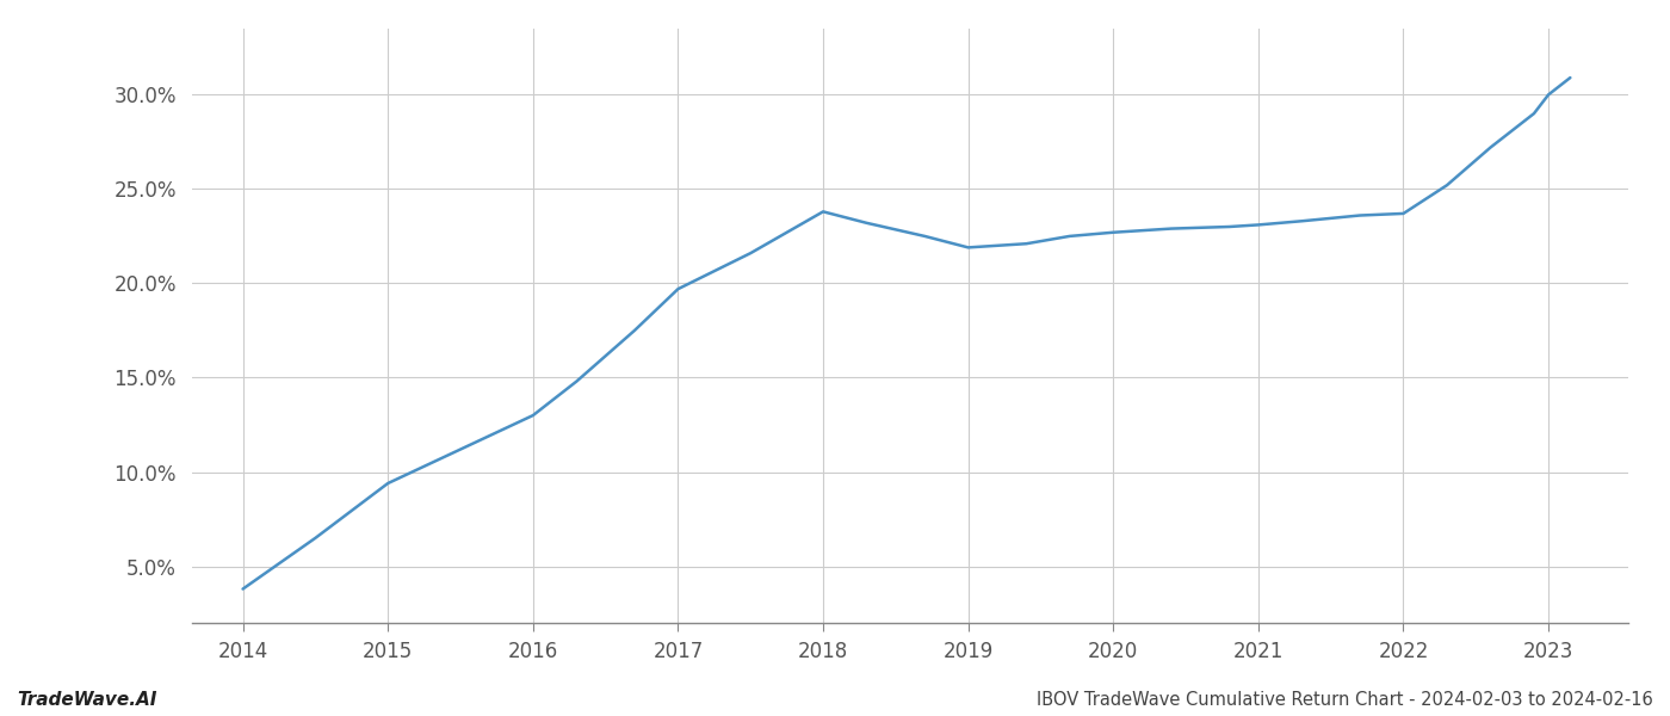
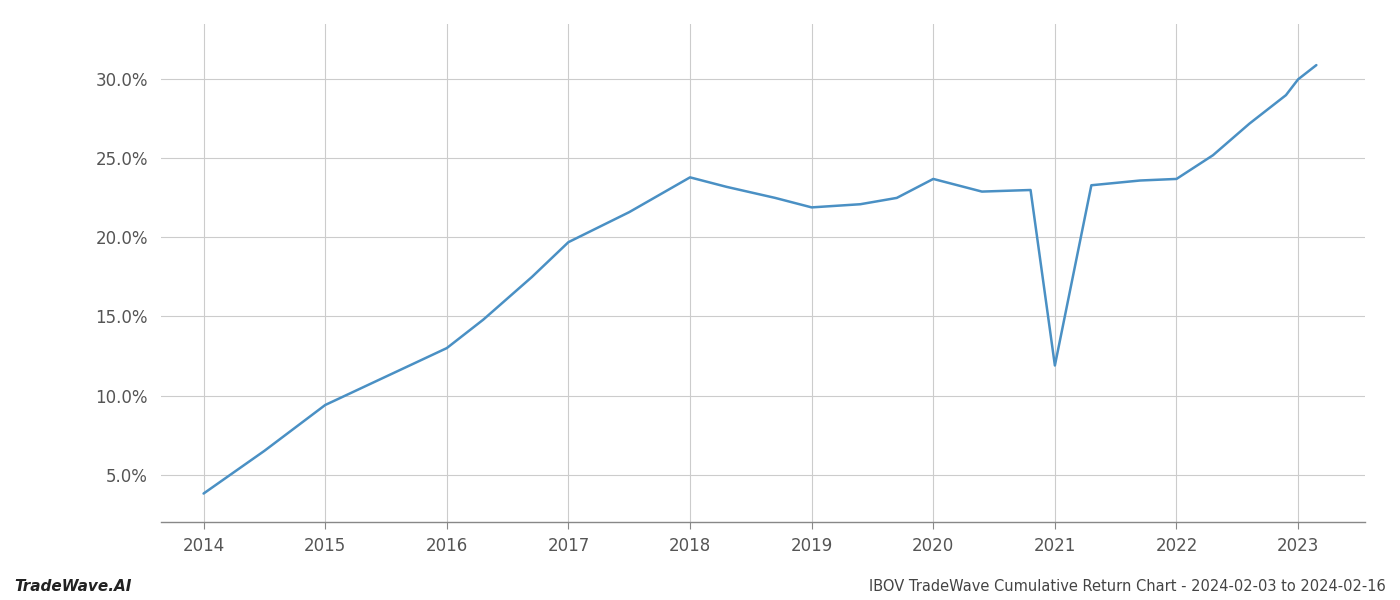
2020: 22.7% -> 23.7%
2021: 23.1% -> 11.9%
